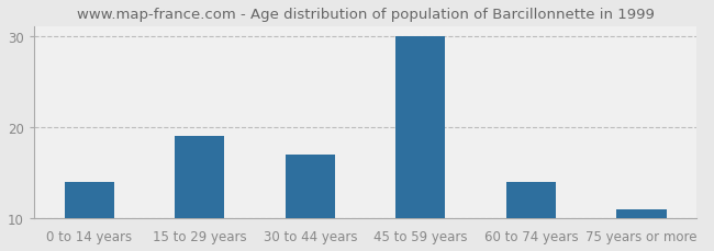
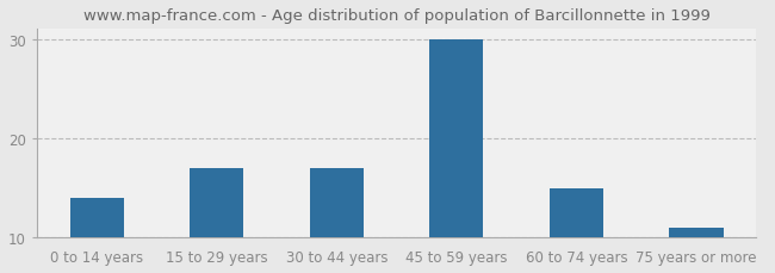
15 to 29 years: 19 -> 17
60 to 74 years: 14 -> 15
